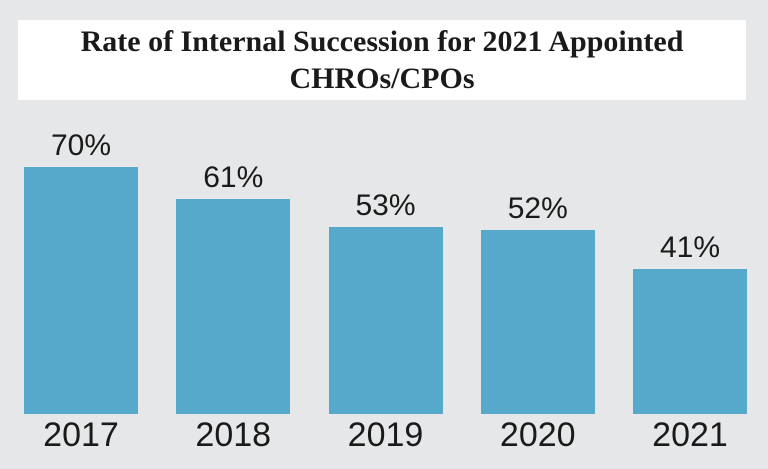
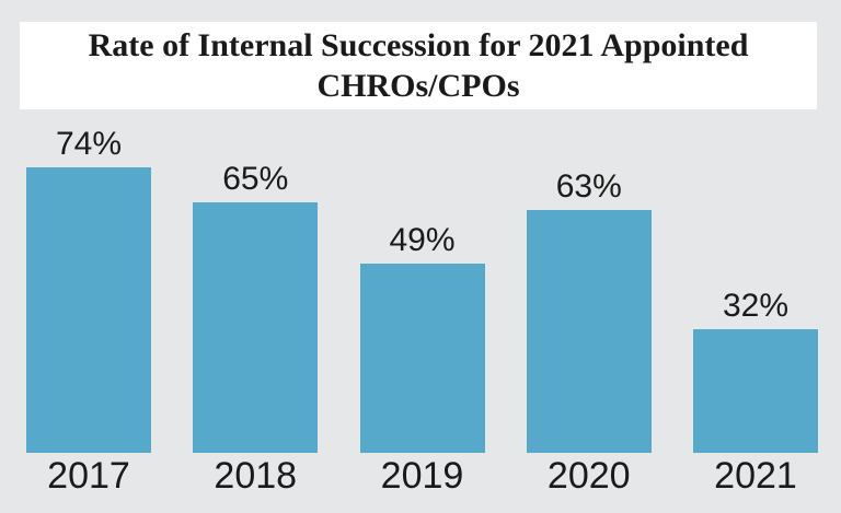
2017: 70% -> 74%
2018: 61% -> 65%
2019: 53% -> 49%
2020: 52% -> 63%
2021: 41% -> 32%
